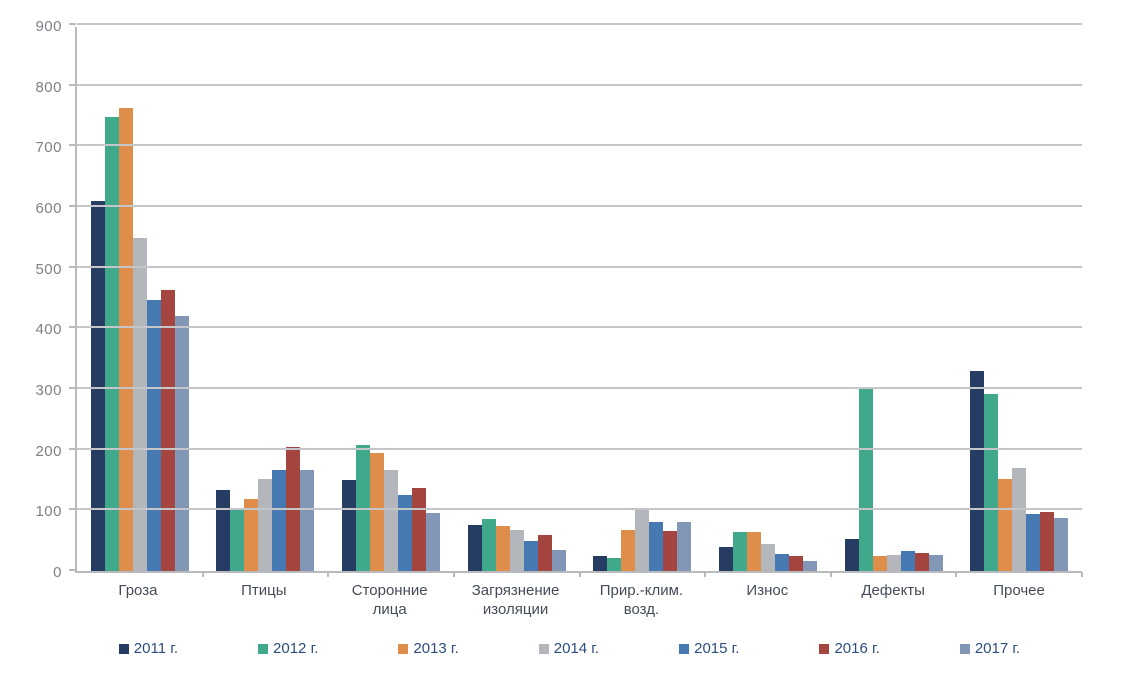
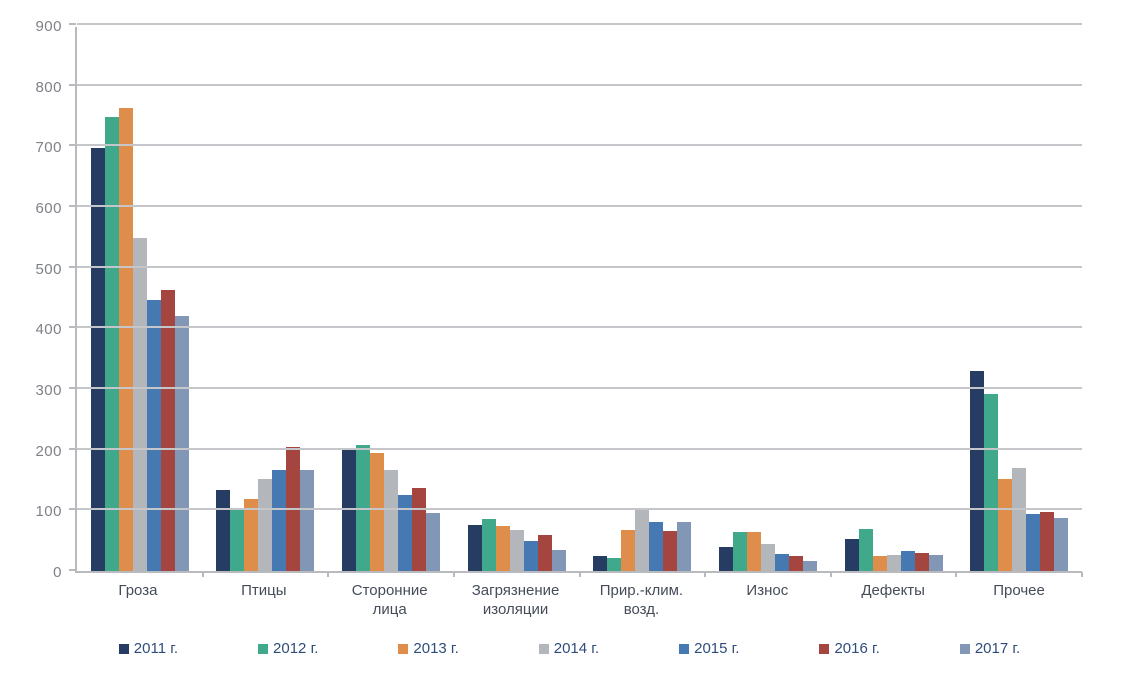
2011 г./Гроза: 610 -> 700
2011 г./Сторонние лица: 150 -> 200
2012 г./Дефекты: 300 -> 70
